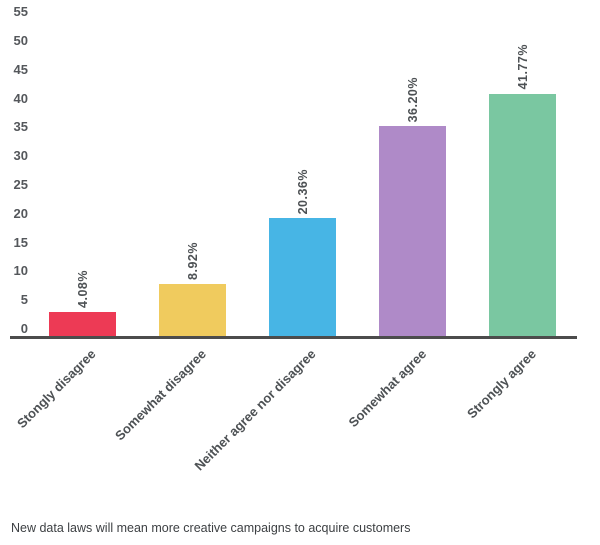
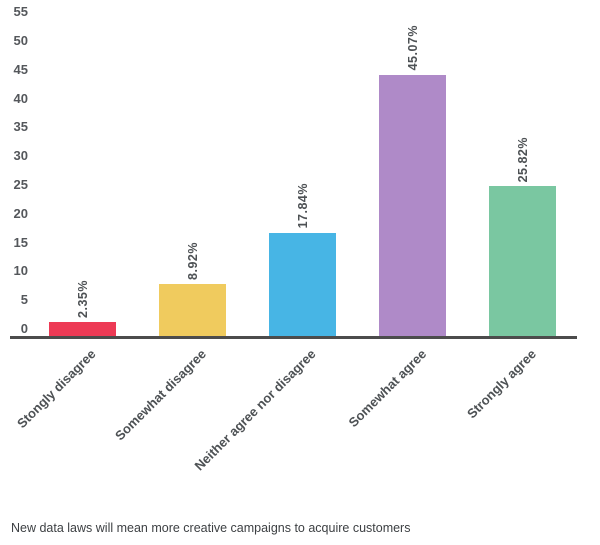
Stongly disagree: 4.08% -> 2.35%
Neither agree nor disagree: 20.36% -> 17.84%
Somewhat agree: 36.20% -> 45.07%
Strongly agree: 41.77% -> 25.82%
